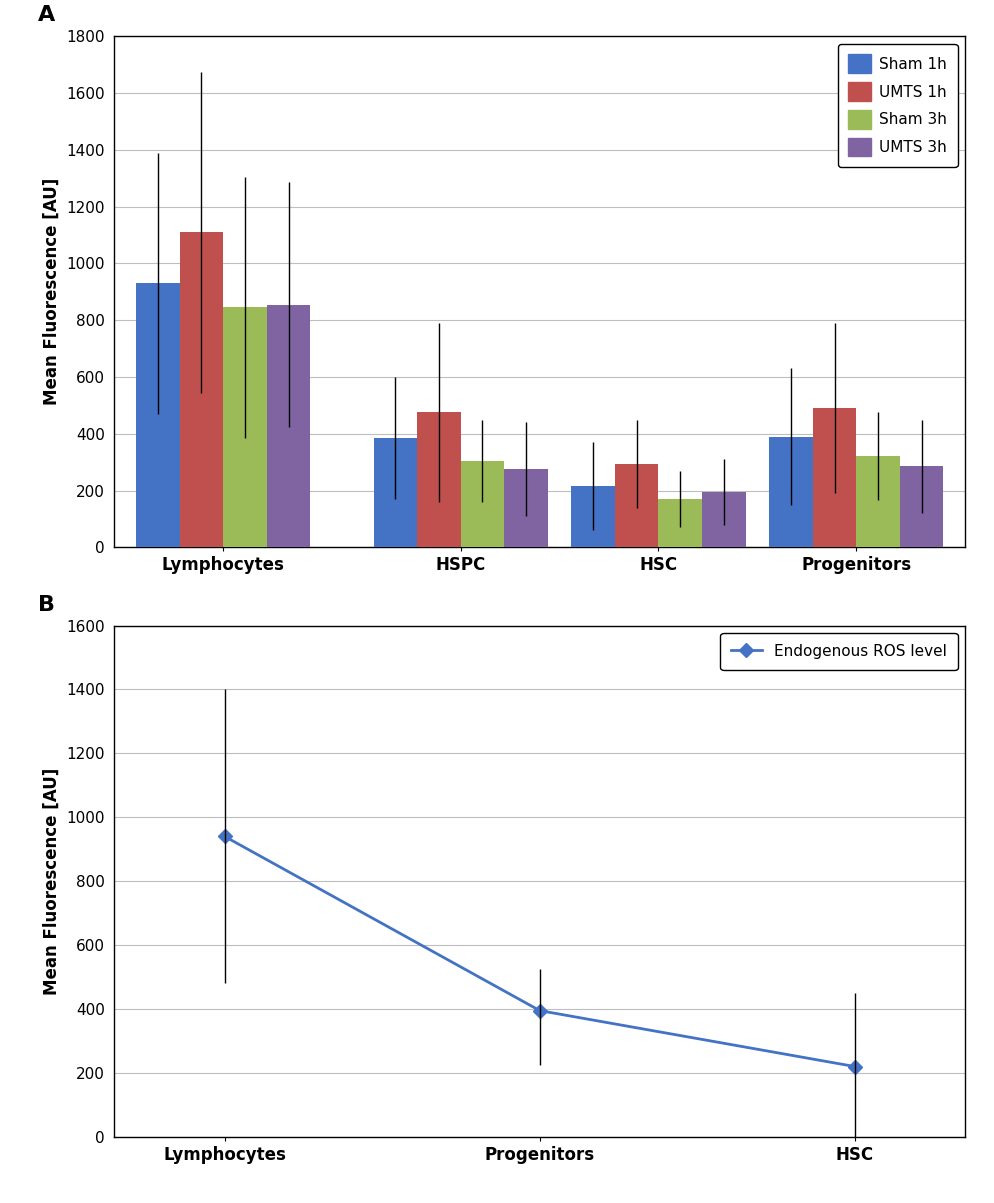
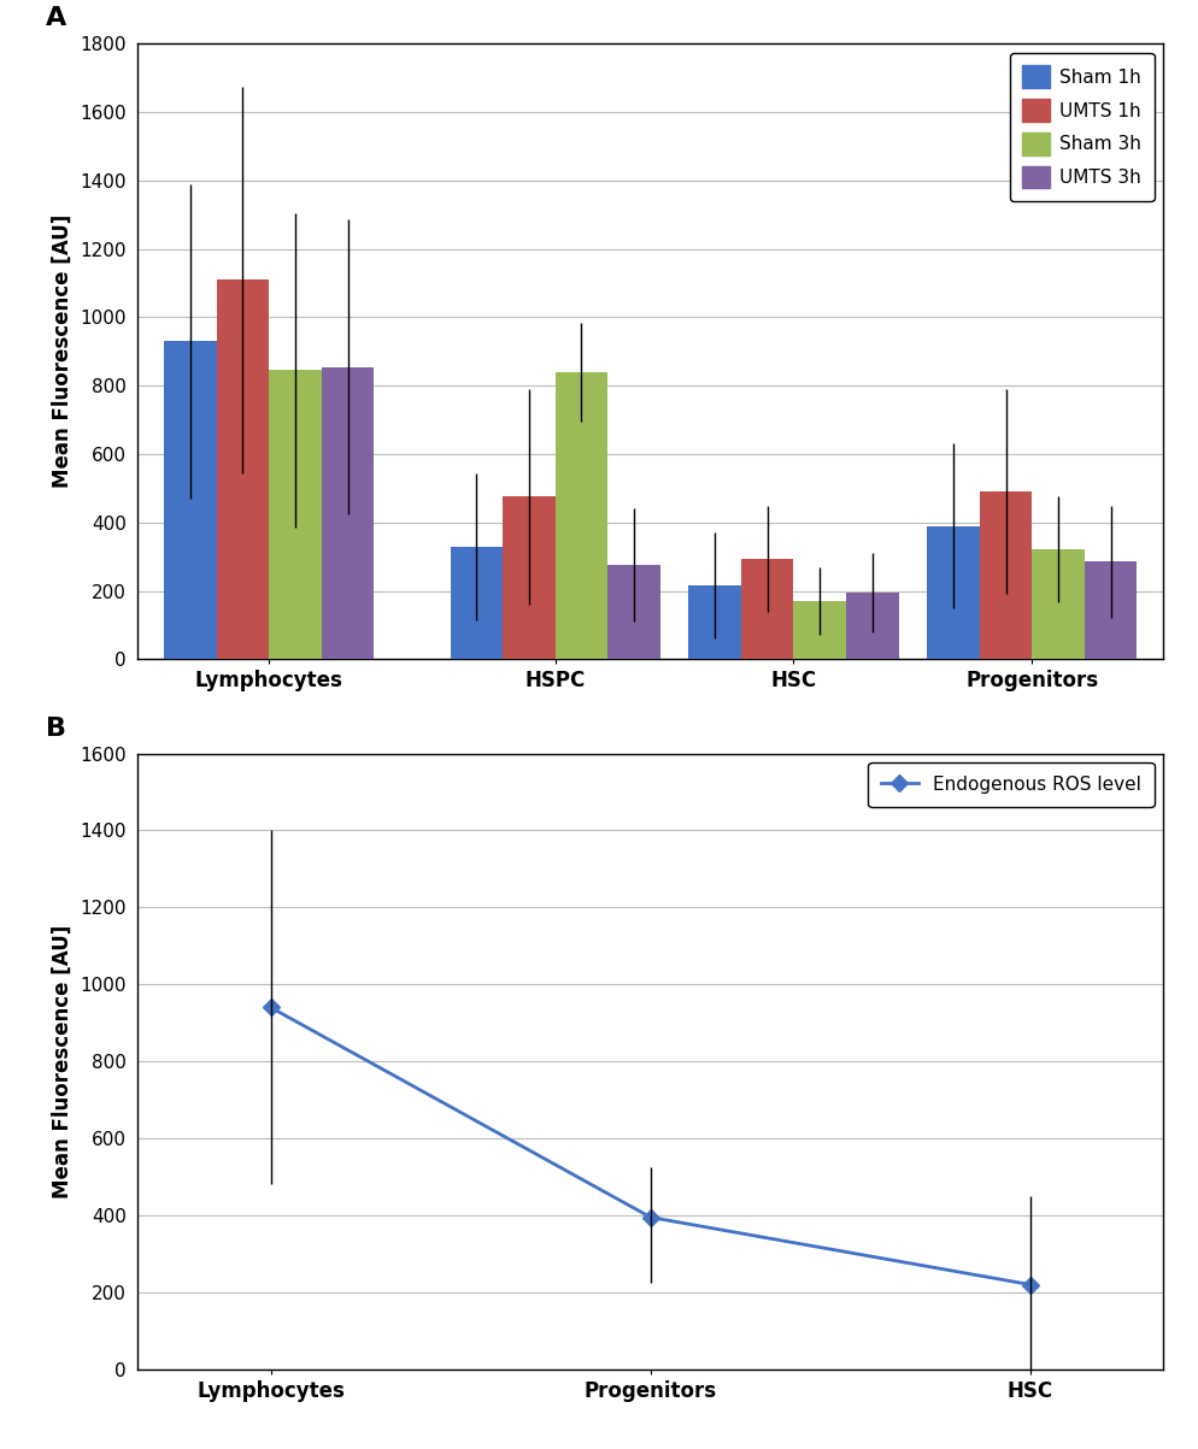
Sham 1h/HSPC: 385 -> 330
Sham 3h/HSPC: 305 -> 840
